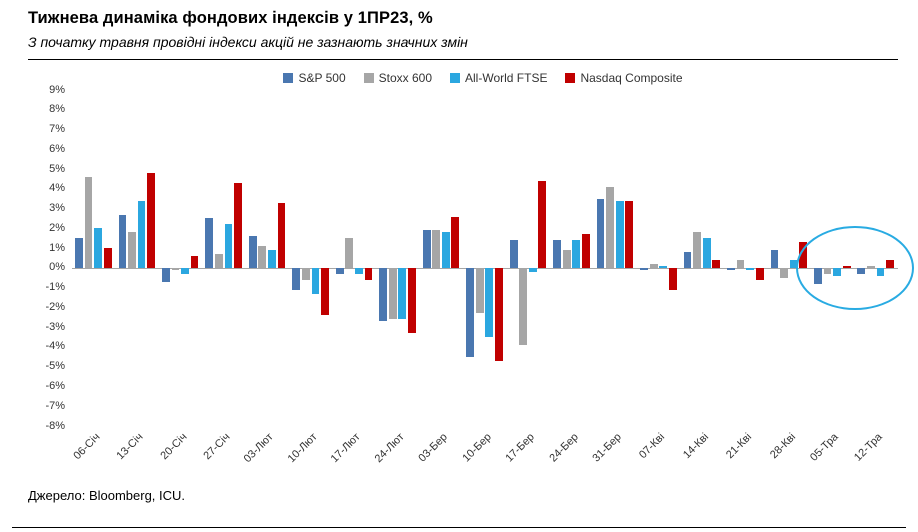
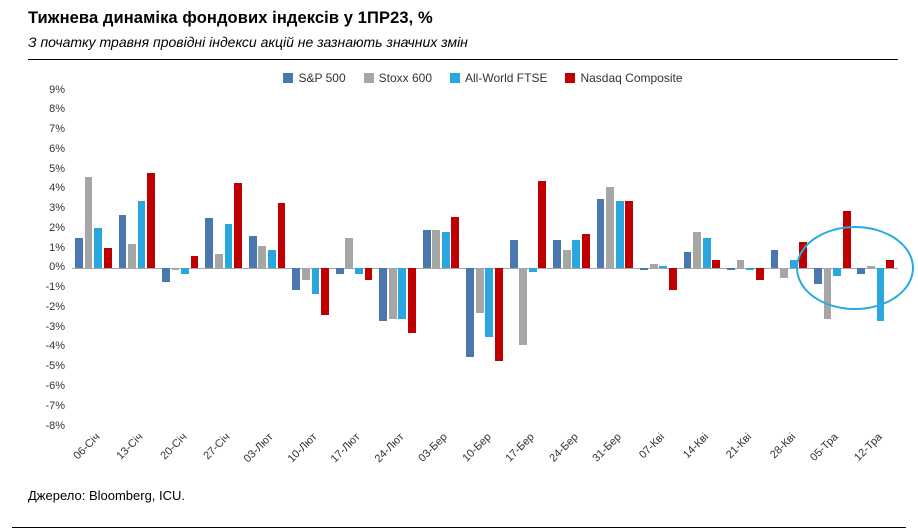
Stoxx 600/13-Січ: 1.8% -> 1.2%
Stoxx 600/05-Тра: -0.3% -> -2.6%
Nasdaq Composite/05-Тра: 0.1% -> 2.9%
All-World FTSE/12-Тра: -0.4% -> -2.7%
